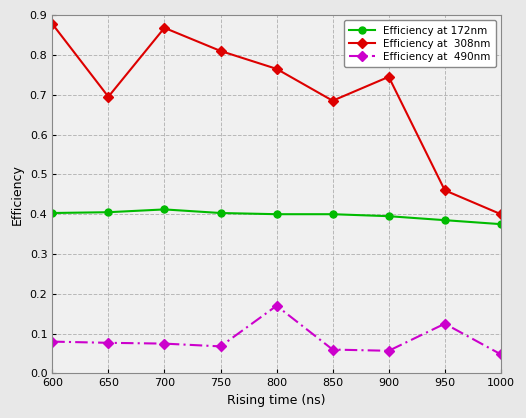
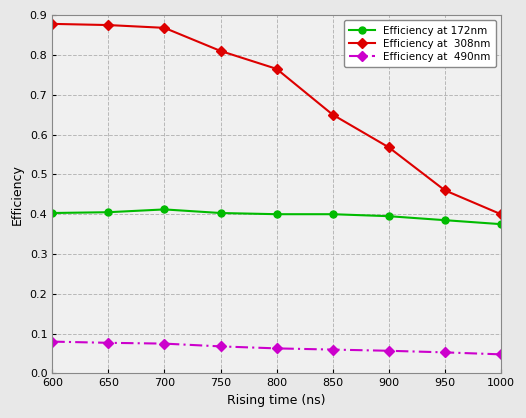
Efficiency at 308nm/650: 0.695 -> 0.875
Efficiency at 490nm/800: 0.170 -> 0.063
Efficiency at 308nm/850: 0.685 -> 0.650
Efficiency at 308nm/900: 0.745 -> 0.568
Efficiency at 490nm/950: 0.125 -> 0.053
